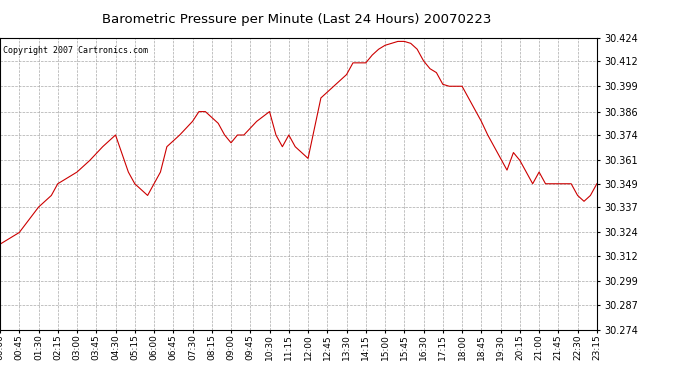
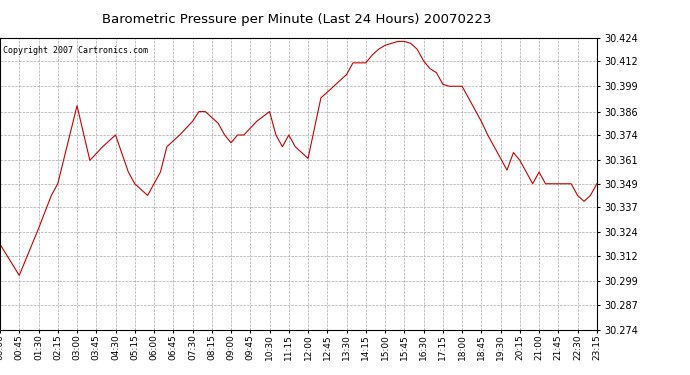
00:45: 30.324 -> 30.302
01:30: 30.337 -> 30.326
03:00: 30.355 -> 30.389
